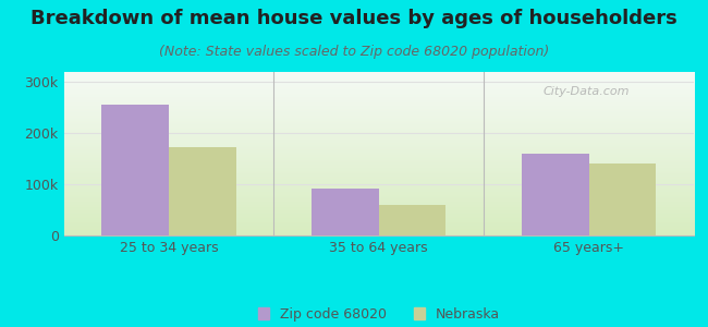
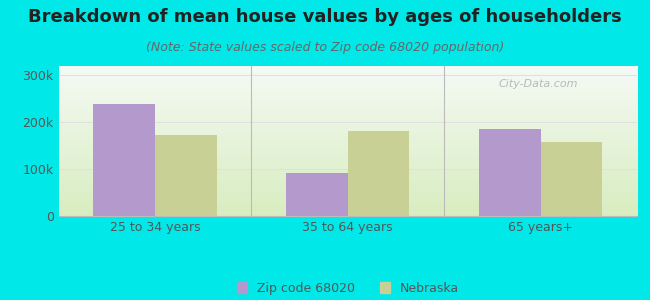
Zip code 68020/25 to 34 years: 255k -> 238k
Nebraska/35 to 64 years: 60k -> 181k
Zip code 68020/65 years+: 160k -> 185k
Nebraska/65 years+: 140k -> 157k
